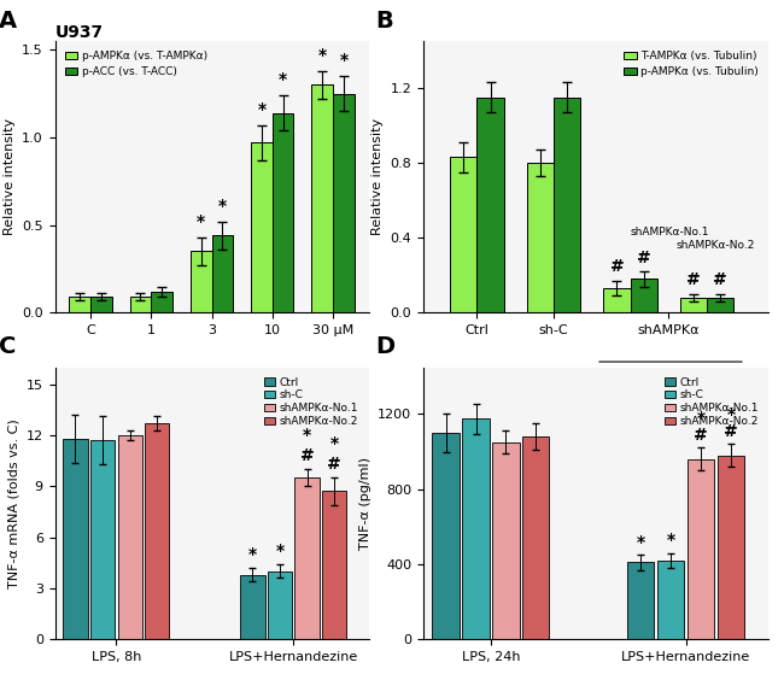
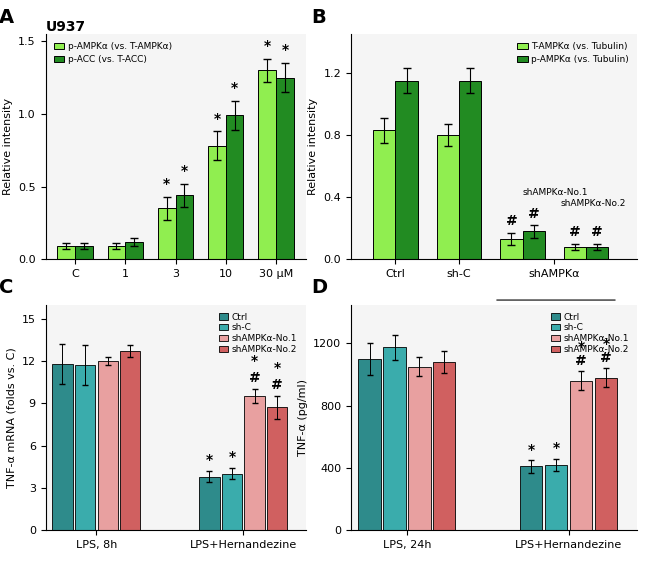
U937/p-AMPKα (vs. T-AMPKα)/10: 0.97 -> 0.78
U937/p-ACC (vs. T-ACC)/10: 1.14 -> 0.99
